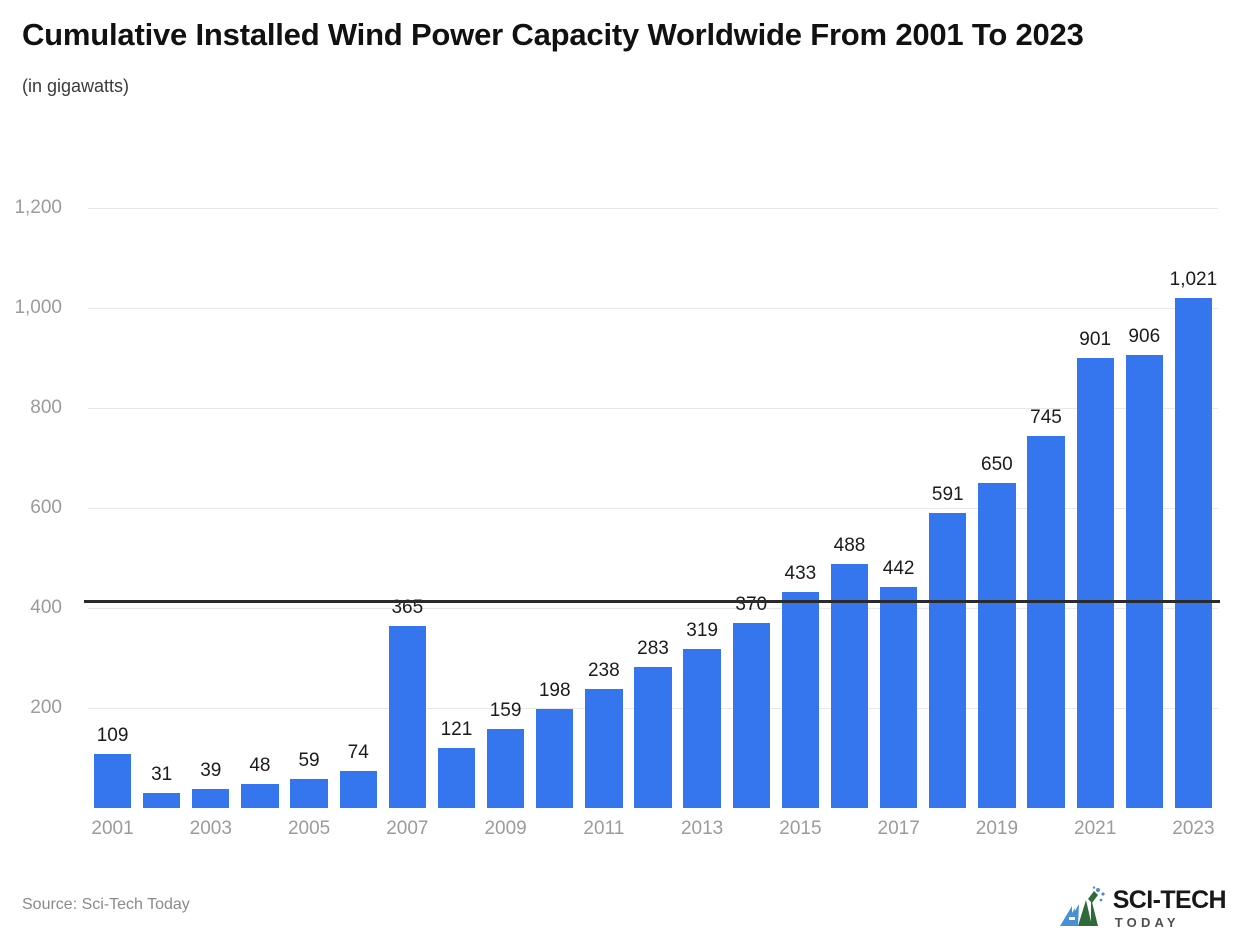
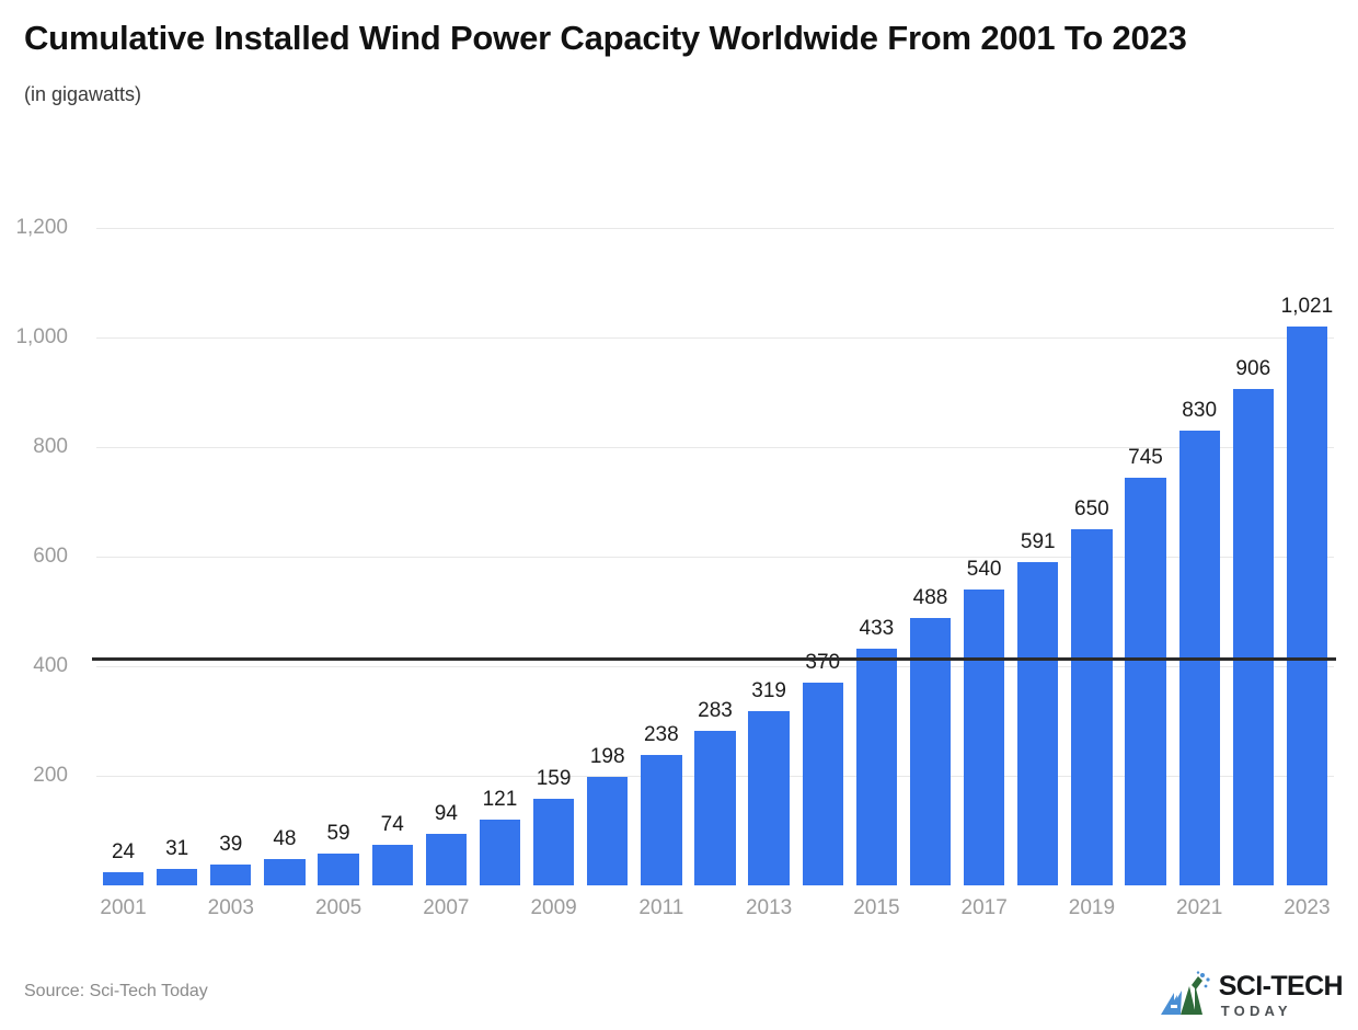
2001: 109 -> 24
2007: 365 -> 94
2017: 442 -> 540
2021: 901 -> 830
